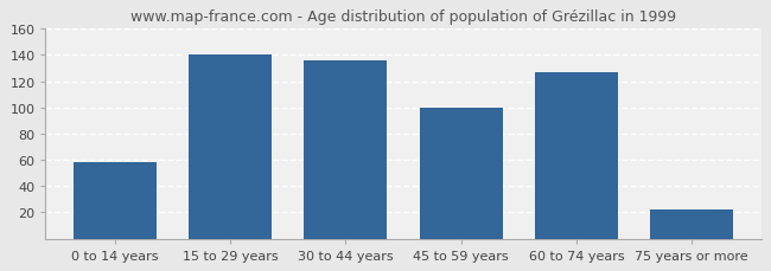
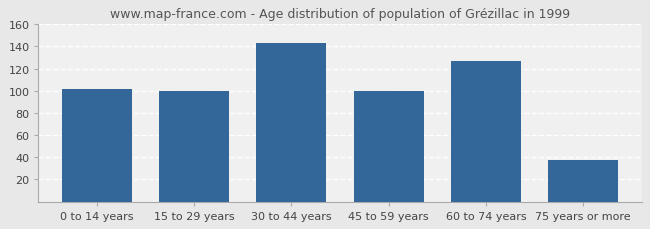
0 to 14 years: 58 -> 102
15 to 29 years: 140 -> 100
30 to 44 years: 136 -> 143
75 years or more: 22 -> 38
